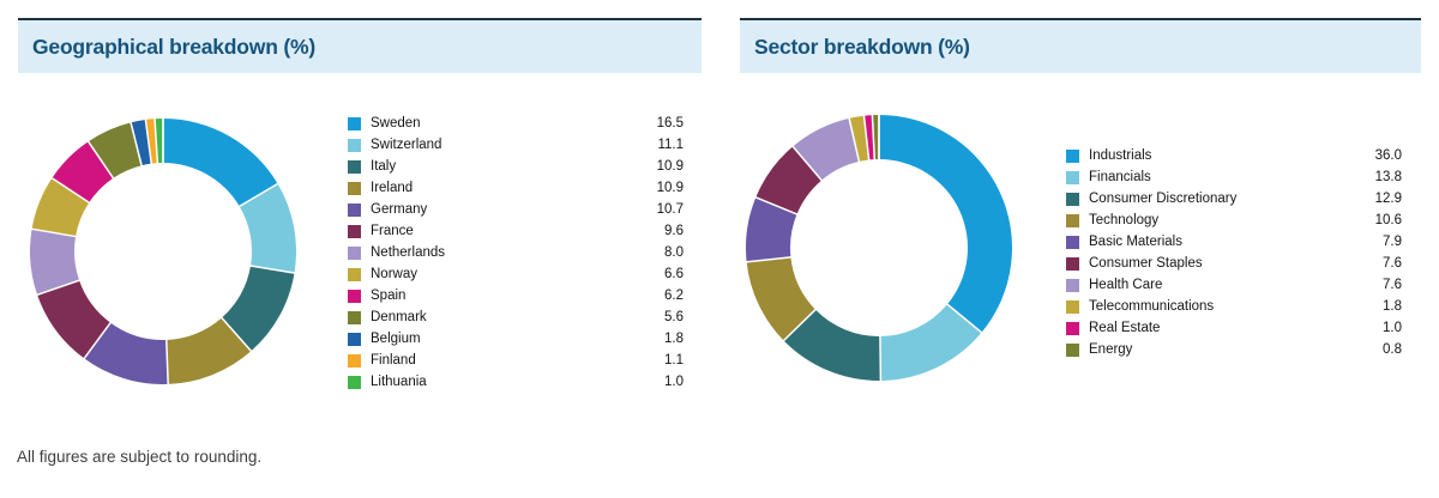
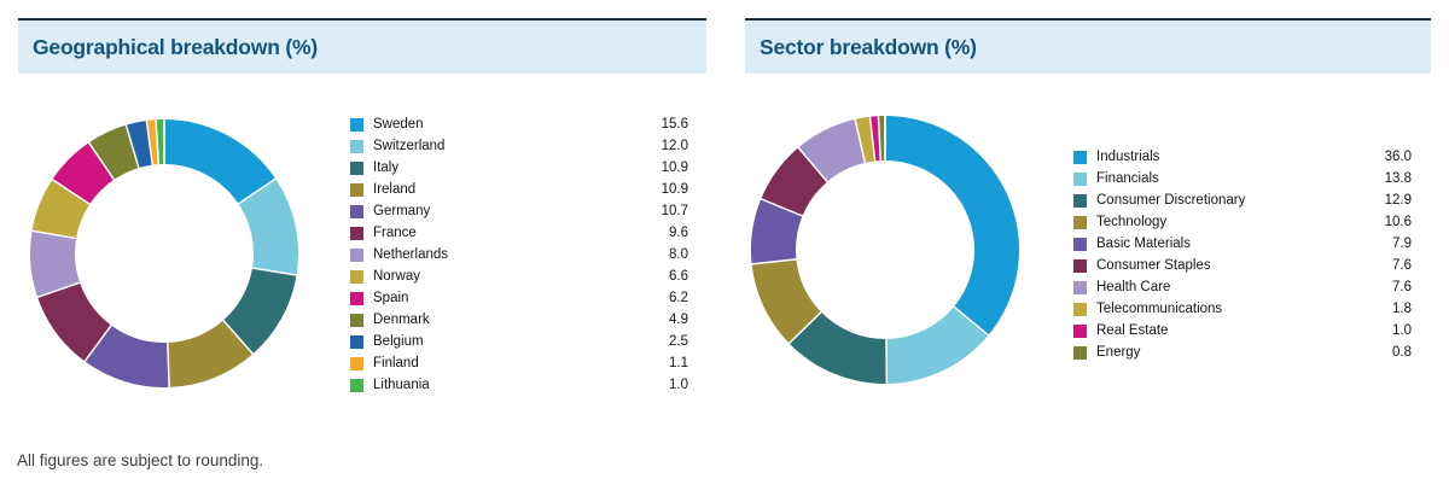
Geographical breakdown (%)/Sweden: 16.5 -> 15.6
Geographical breakdown (%)/Switzerland: 11.1 -> 12.0
Geographical breakdown (%)/Denmark: 5.6 -> 4.9
Geographical breakdown (%)/Belgium: 1.8 -> 2.5
